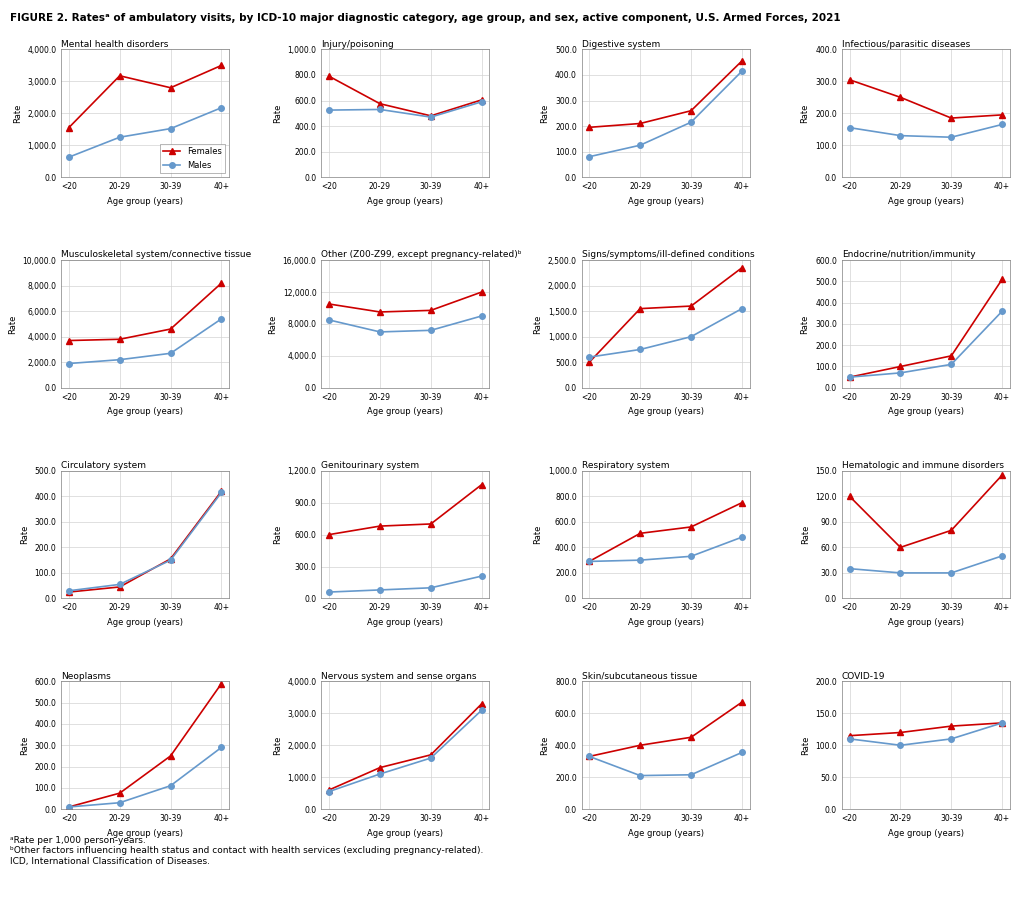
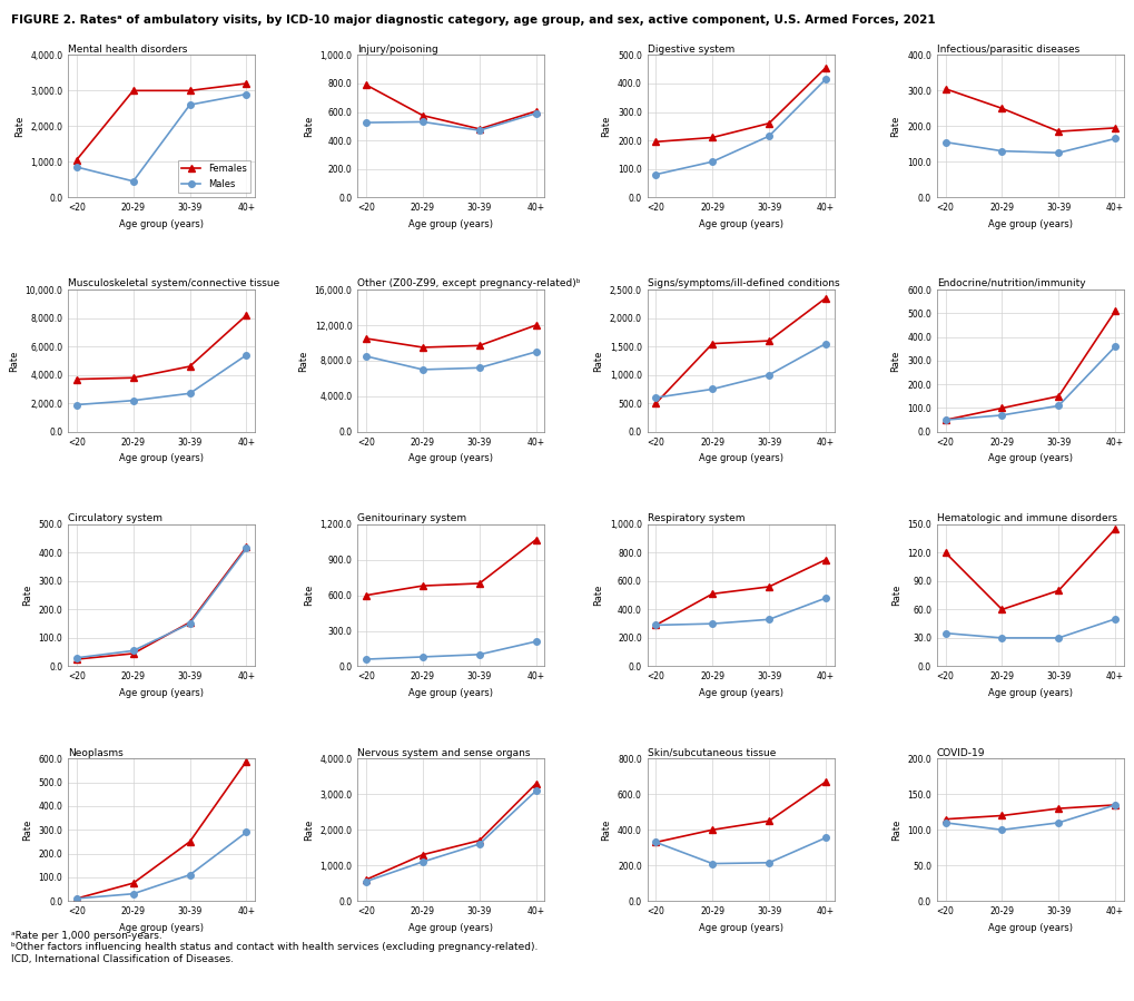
Mental health disorders/Females/<20: 1,550 -> 1,050
Mental health disorders/Males/<20: 620 -> 850
Mental health disorders/Females/20-29: 3,180 -> 3,000
Mental health disorders/Males/20-29: 1,250 -> 450
Mental health disorders/Females/30-39: 2,800 -> 3,000
Mental health disorders/Males/30-39: 1,520 -> 2,600
Mental health disorders/Females/40+: 3,500 -> 3,200
Mental health disorders/Males/40+: 2,180 -> 2,900
